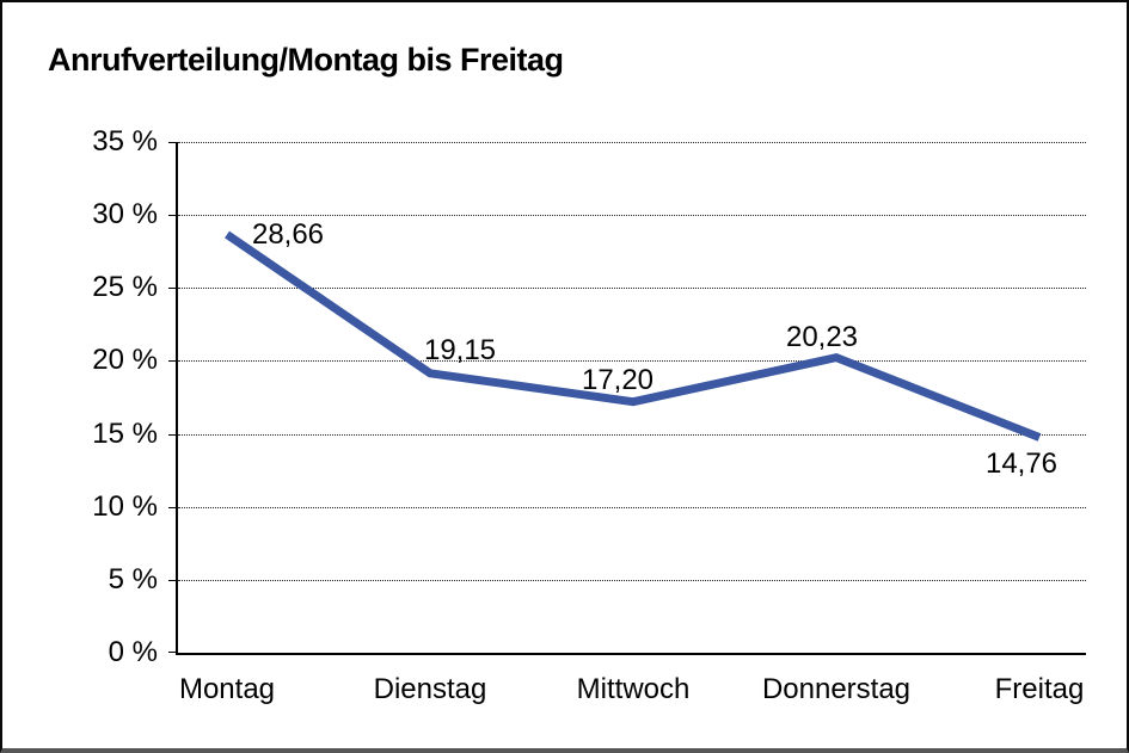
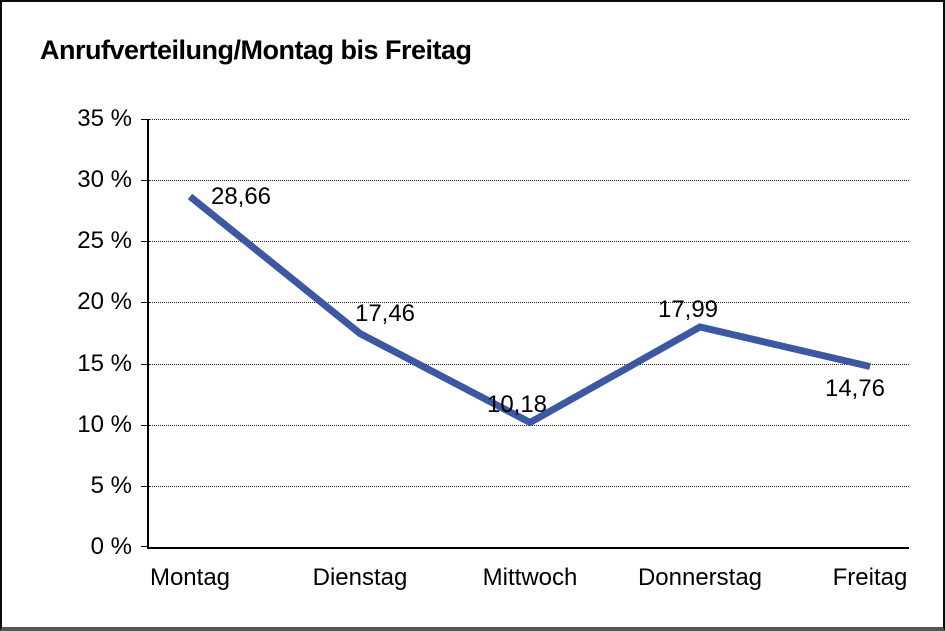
Dienstag: 19,15 -> 17,46
Mittwoch: 17,20 -> 10,18
Donnerstag: 20,23 -> 17,99
